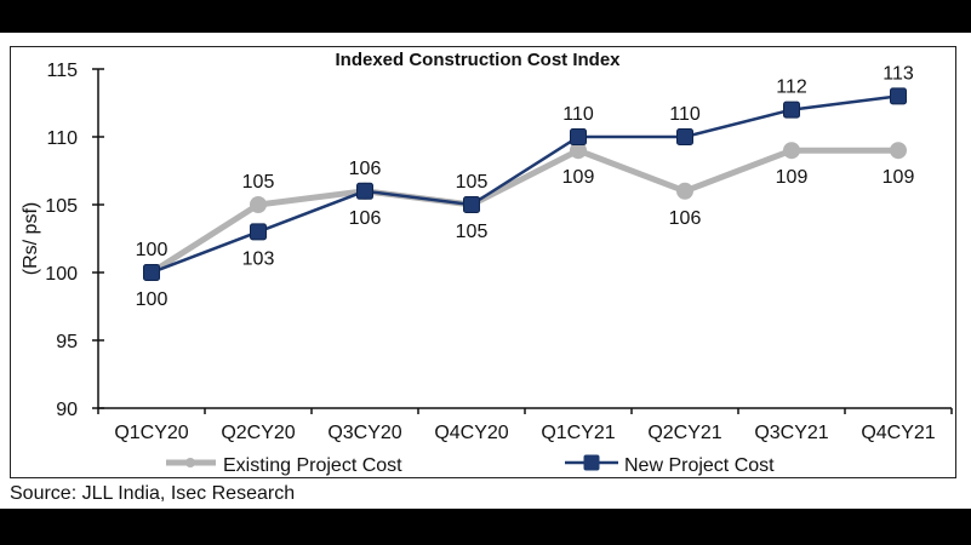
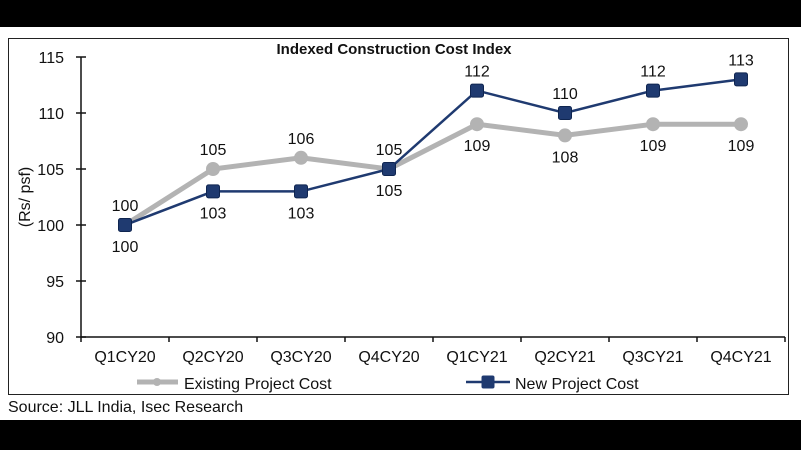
New Project Cost/Q3CY20: 106 -> 103
New Project Cost/Q1CY21: 110 -> 112
Existing Project Cost/Q2CY21: 106 -> 108
